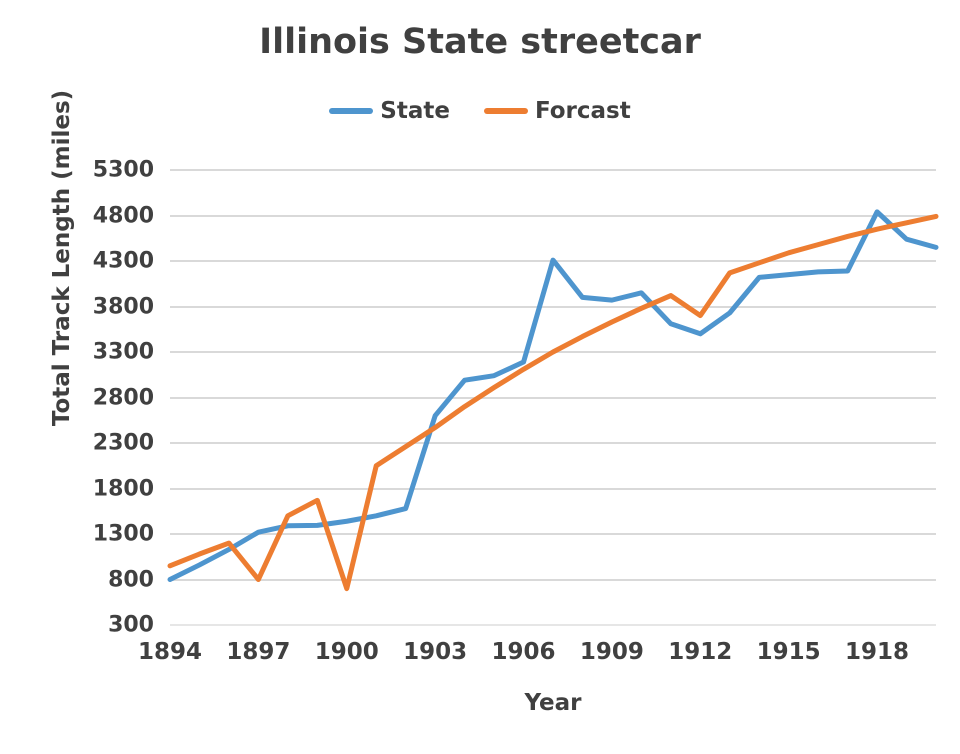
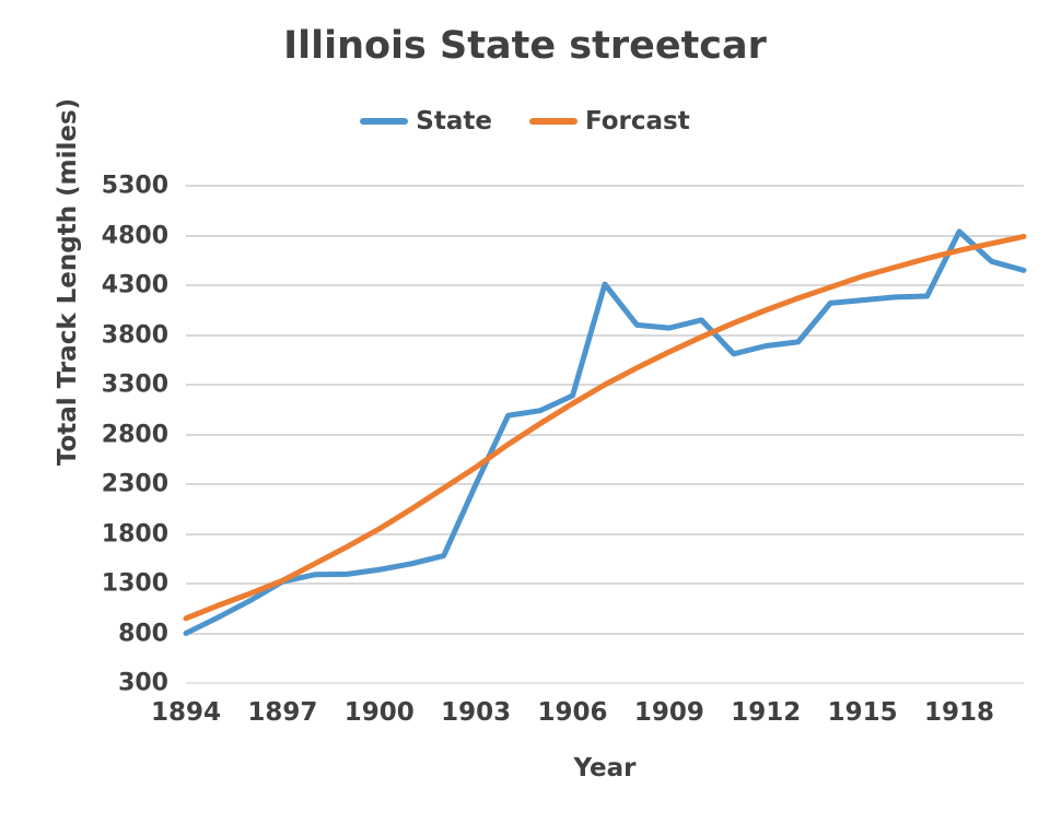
Forcast/1897: 800 -> 1300
Forcast/1900: 700 -> 1800
State/1903: 2600 -> 2300
State/1912: 3500 -> 3700
Forcast/1912: 3700 -> 4000
